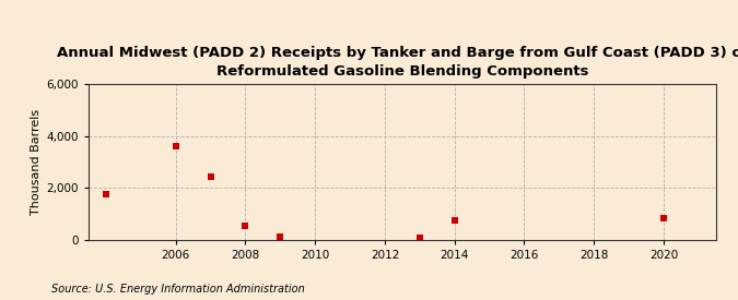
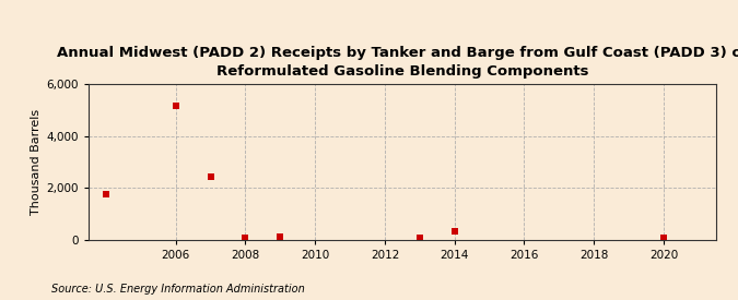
2006: 3,600 -> 5,150
2008: 550 -> 80
2014: 750 -> 320
2020: 850 -> 100
